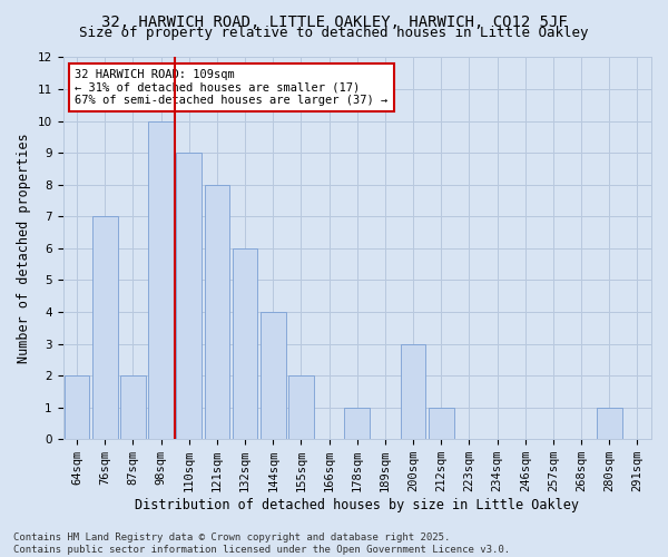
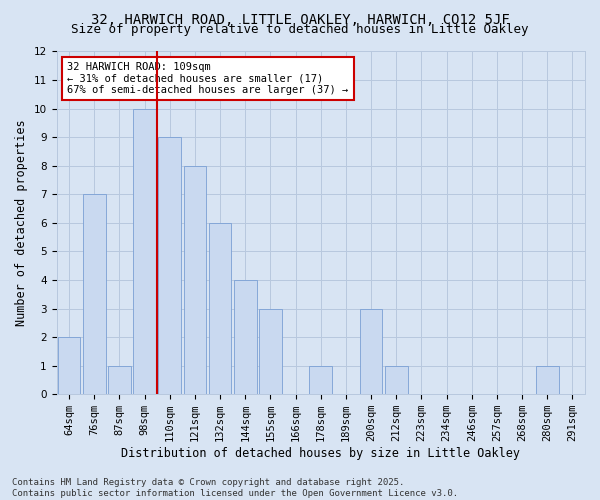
87sqm: 2 -> 1
155sqm: 2 -> 3
